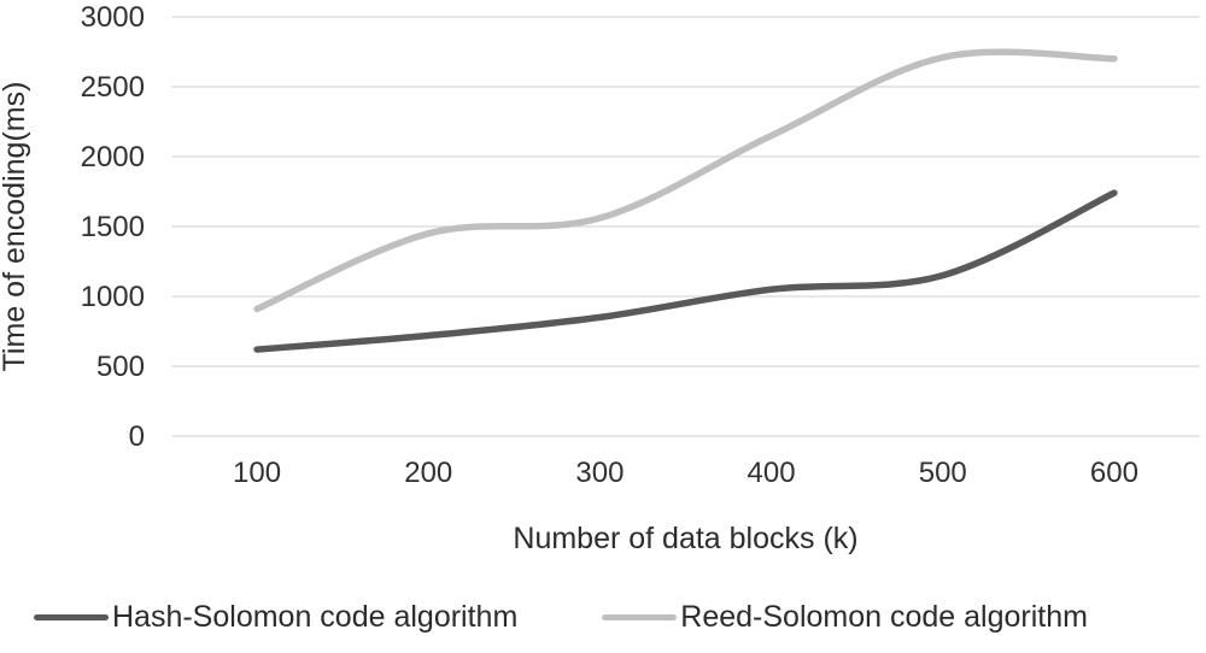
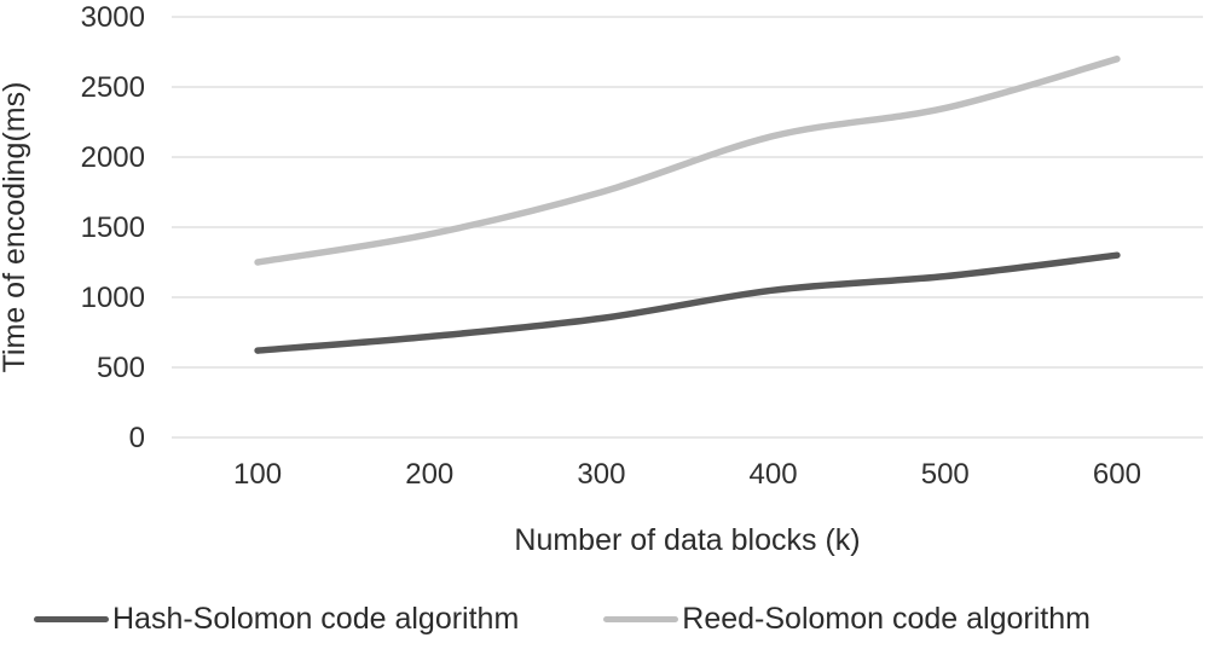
Reed-Solomon code algorithm/100: 910 -> 1250
Reed-Solomon code algorithm/300: 1560 -> 1750
Reed-Solomon code algorithm/500: 2710 -> 2350
Hash-Solomon code algorithm/600: 1740 -> 1300
